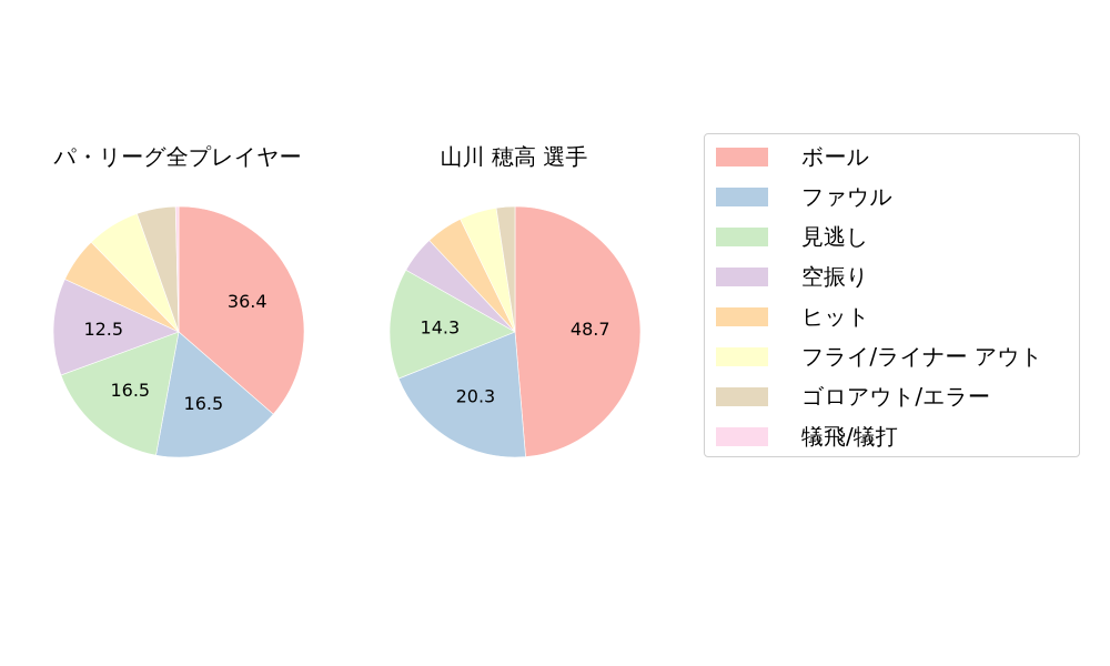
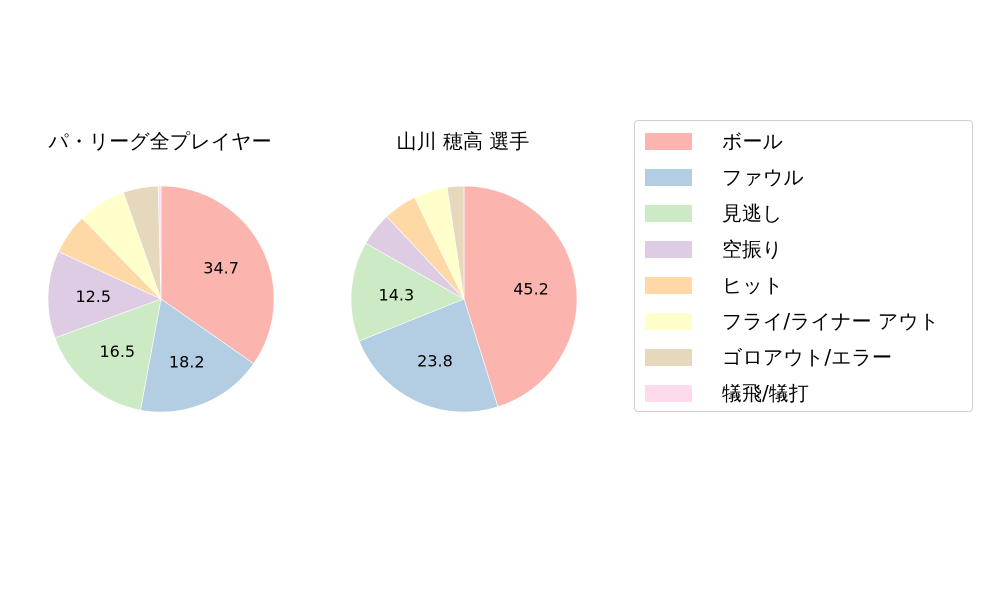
パ・リーグ全プレイヤー/ボール: 36.4 -> 34.7
パ・リーグ全プレイヤー/ファウル: 16.5 -> 18.2
山川 穂高 選手/ボール: 48.7 -> 45.2
山川 穂高 選手/ファウル: 20.3 -> 23.8
